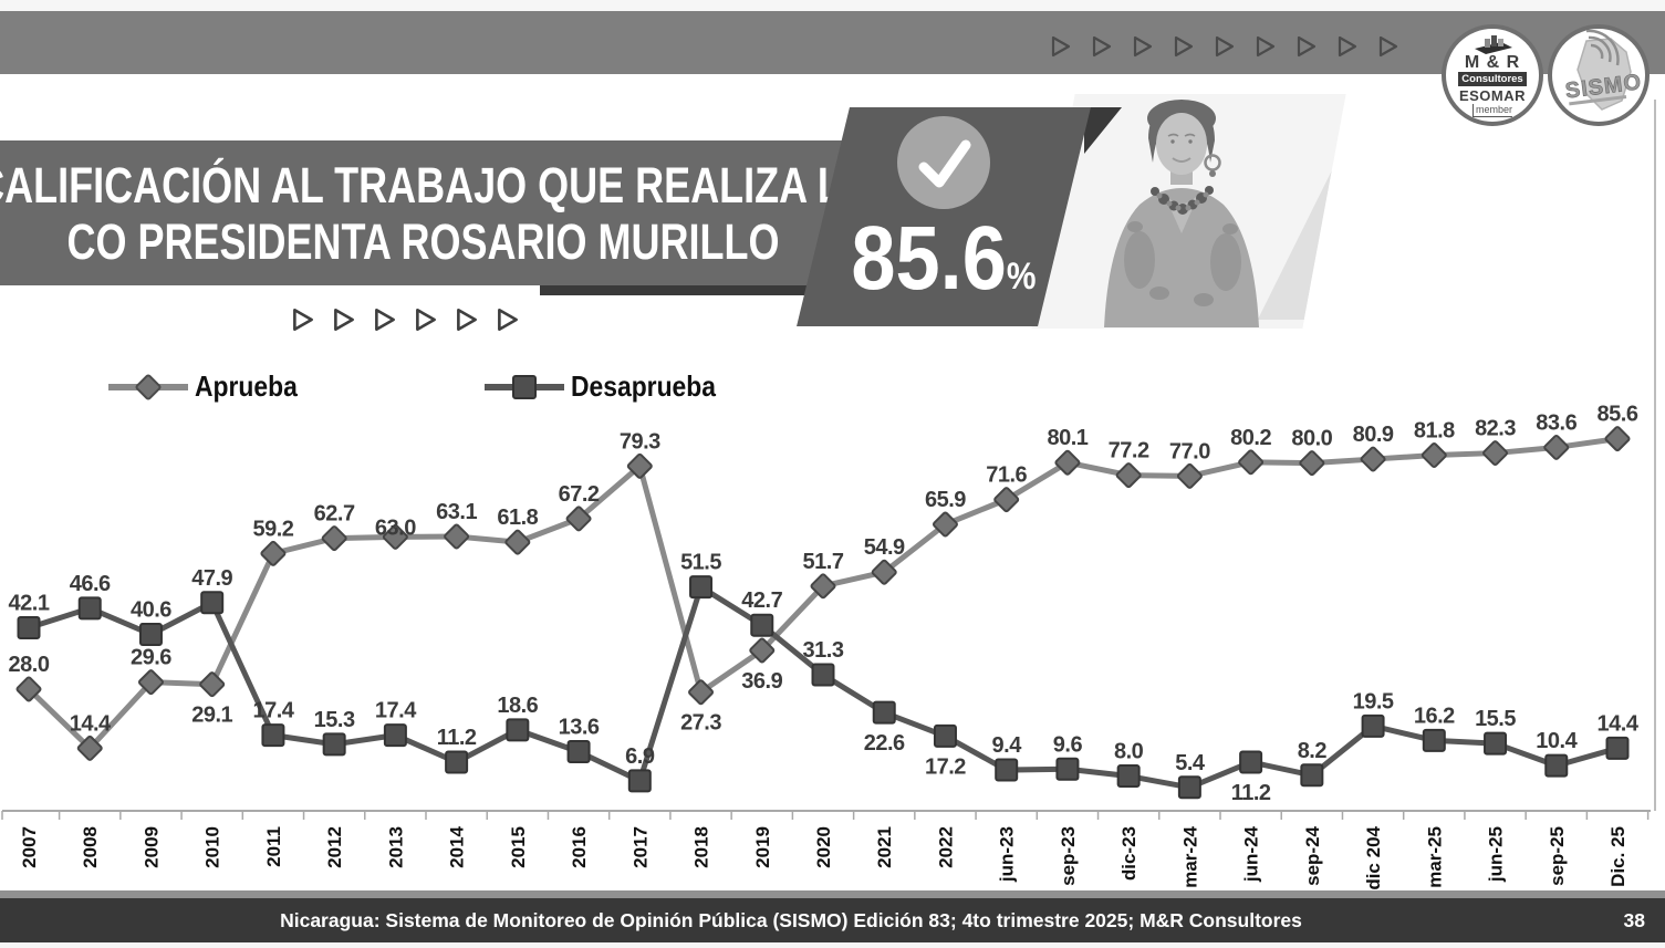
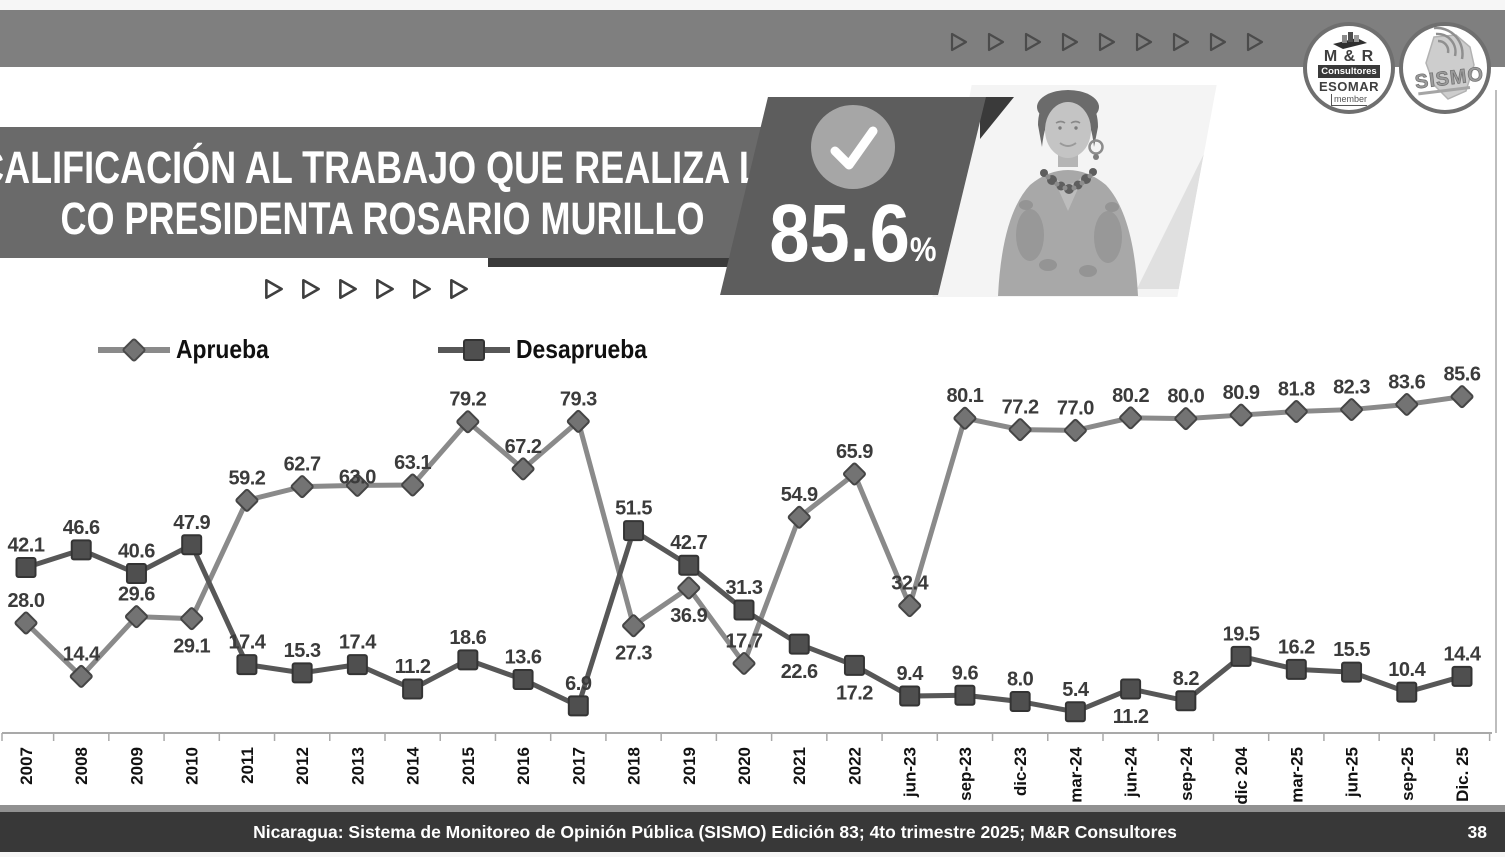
Aprueba/2015: 61.8 -> 79.2
Aprueba/2020: 51.7 -> 17.7
Aprueba/jun-23: 71.6 -> 32.4
